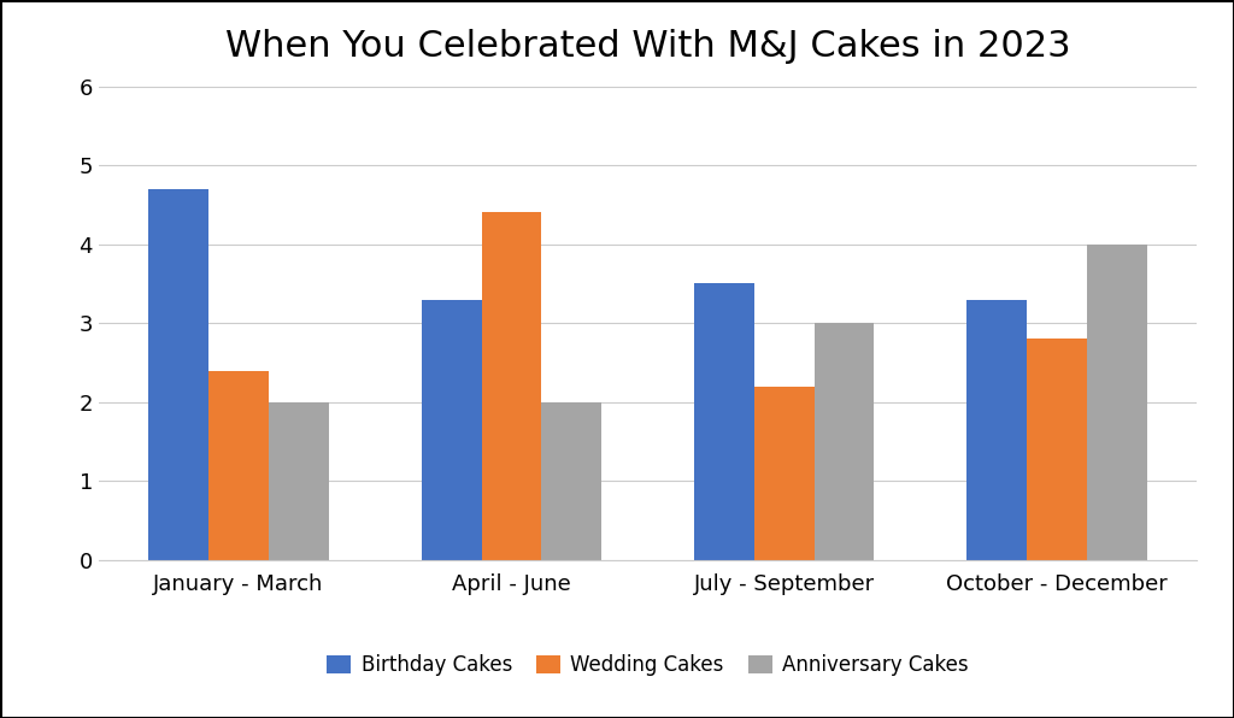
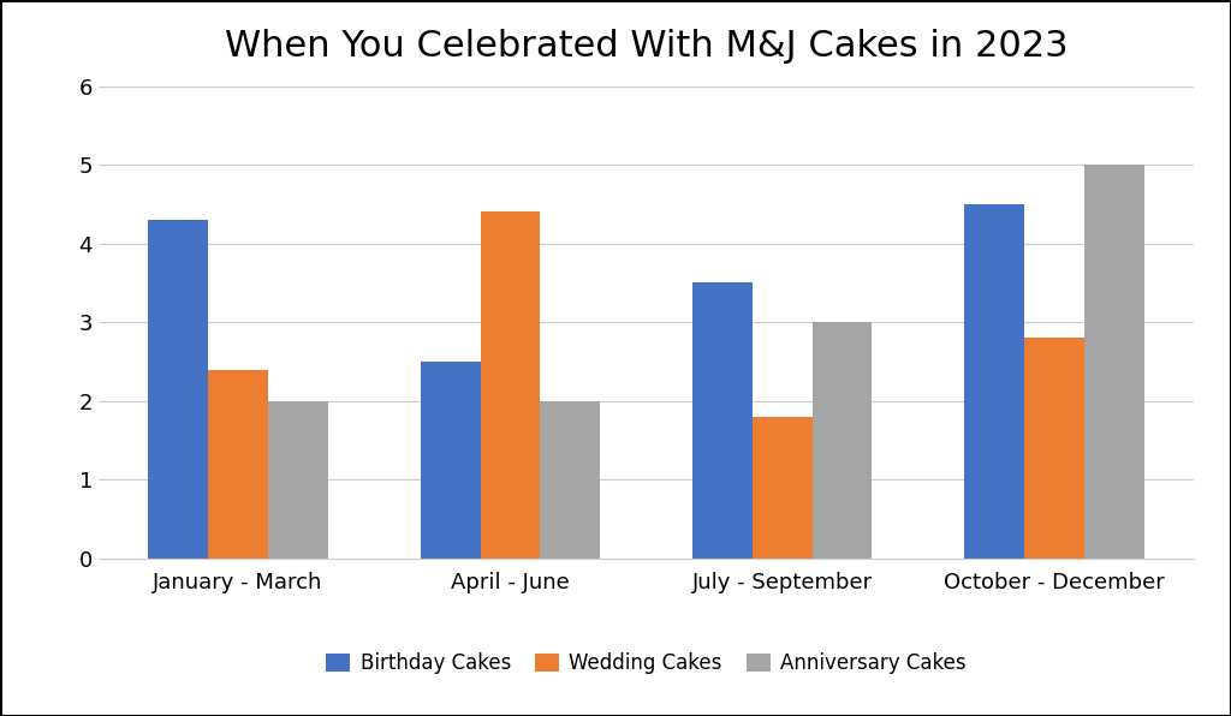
Birthday Cakes/January - March: 4.7 -> 4.3
Birthday Cakes/April - June: 3.3 -> 2.5
Wedding Cakes/July - September: 2.2 -> 1.8
Birthday Cakes/October - December: 3.3 -> 4.5
Anniversary Cakes/October - December: 4 -> 5
